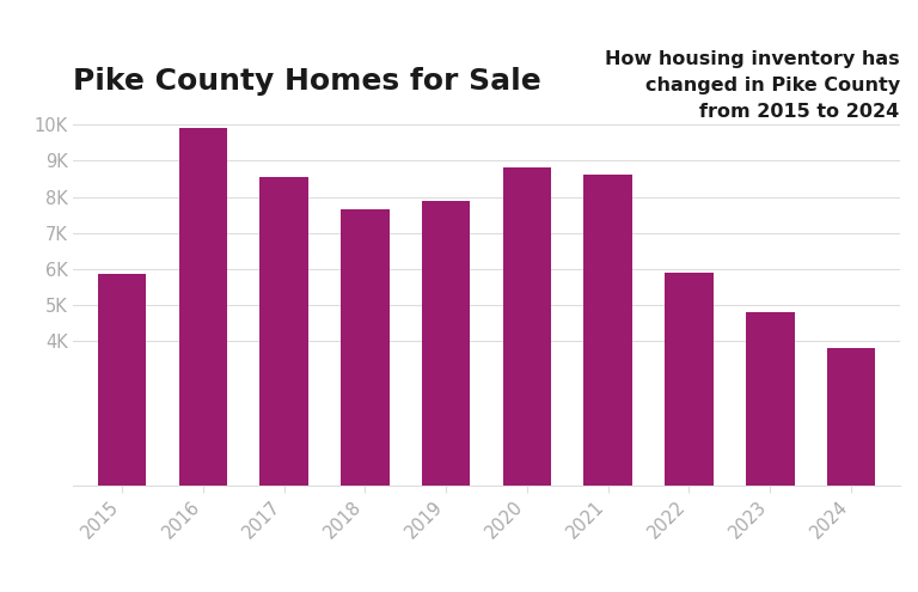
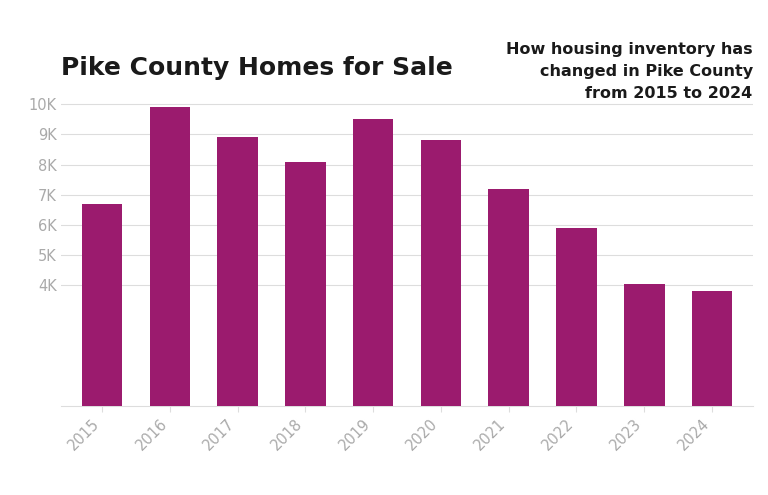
2015: 5.85K -> 6.70K
2017: 8.55K -> 8.90K
2018: 7.65K -> 8.10K
2019: 7.90K -> 9.50K
2021: 8.60K -> 7.20K
2023: 4.80K -> 4.05K
